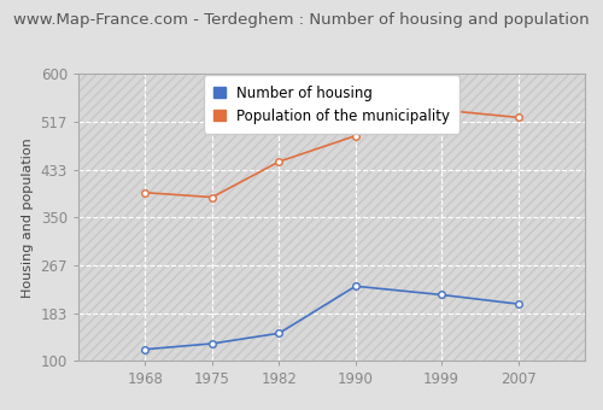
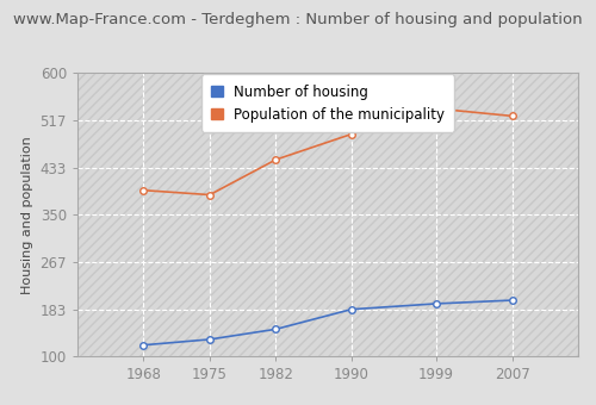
Number of housing/1990: 230 -> 183
Number of housing/1999: 215 -> 193
